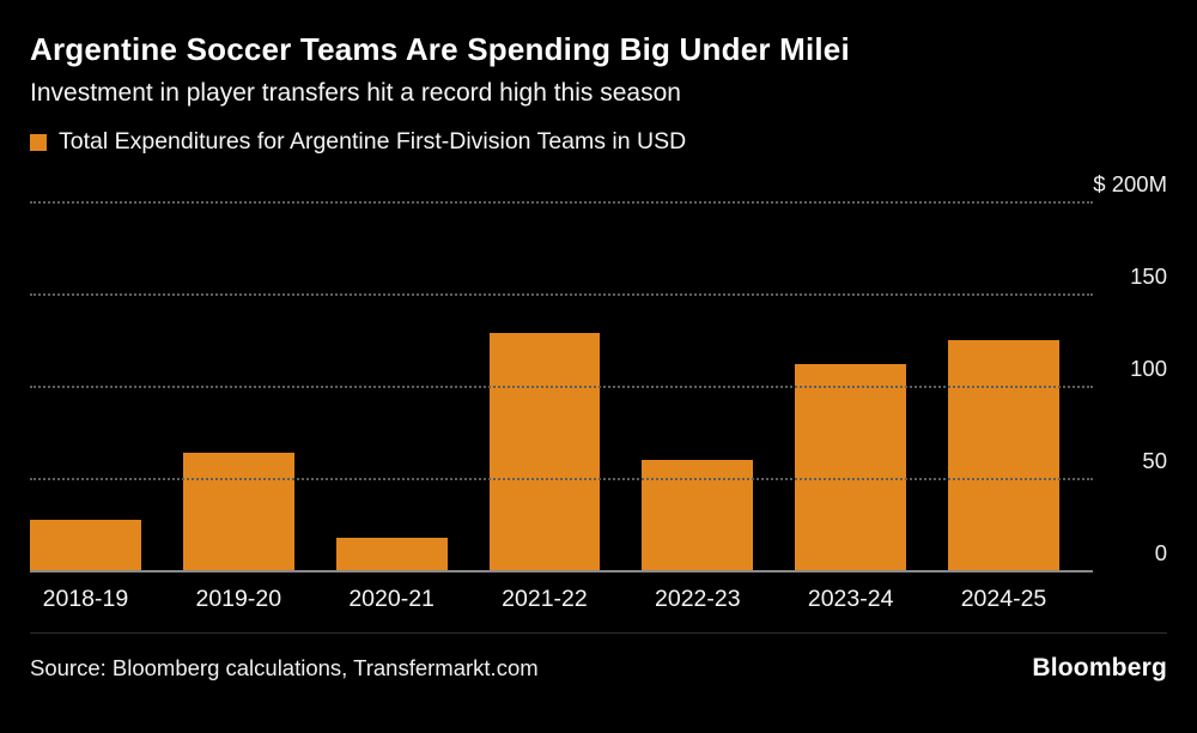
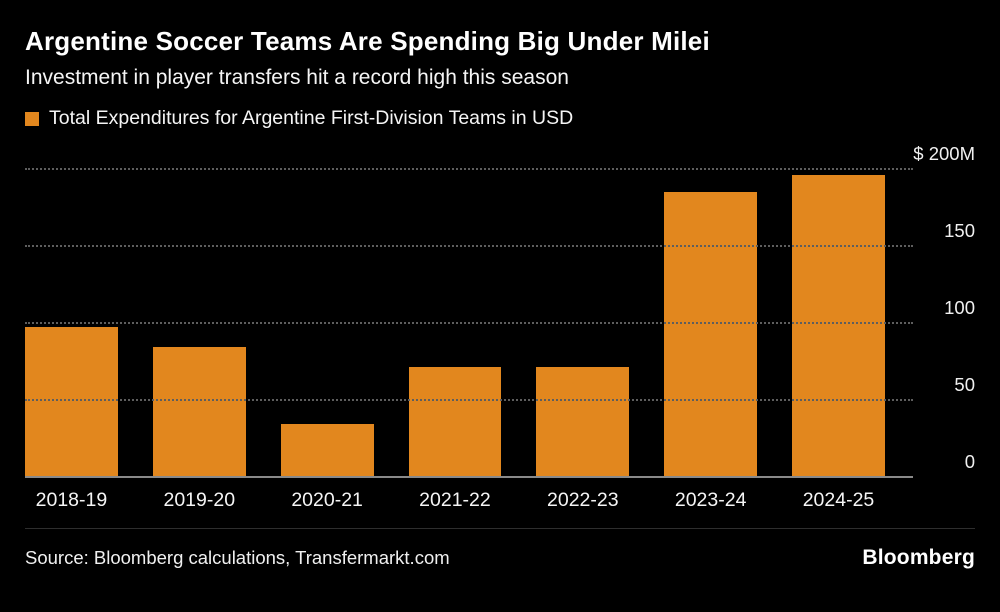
2018-19: 29 -> 98
2019-20: 65 -> 85
2020-21: 19 -> 35
2021-22: 130 -> 72
2022-23: 61 -> 72
2023-24: 113 -> 186
2024-25: 126 -> 197
